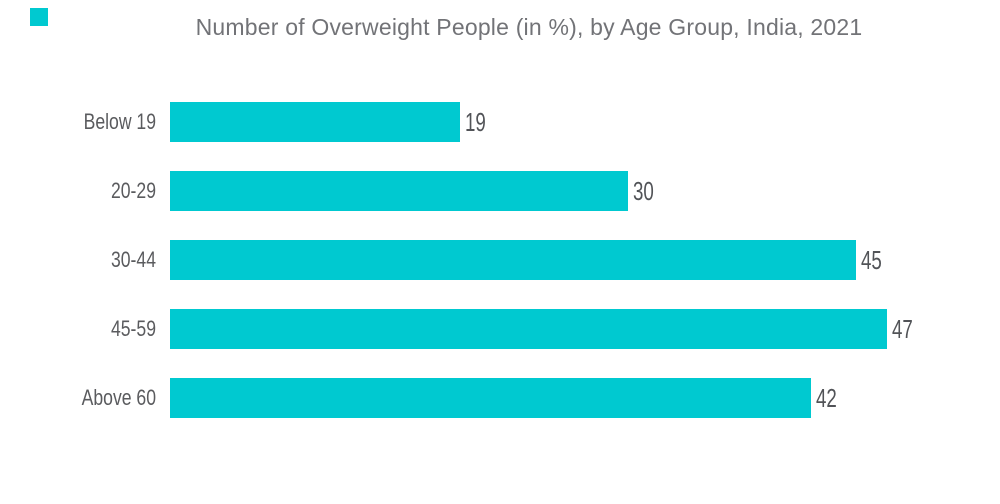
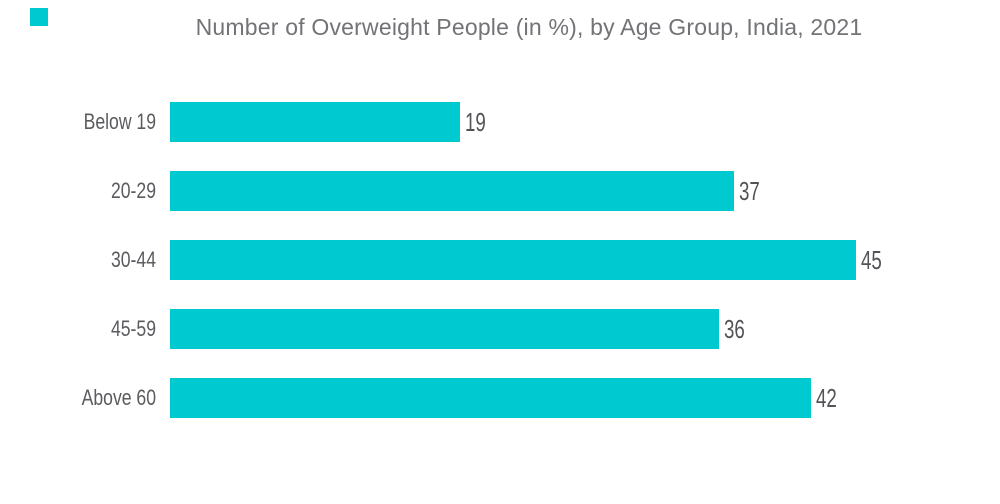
20-29: 30 -> 37
45-59: 47 -> 36
